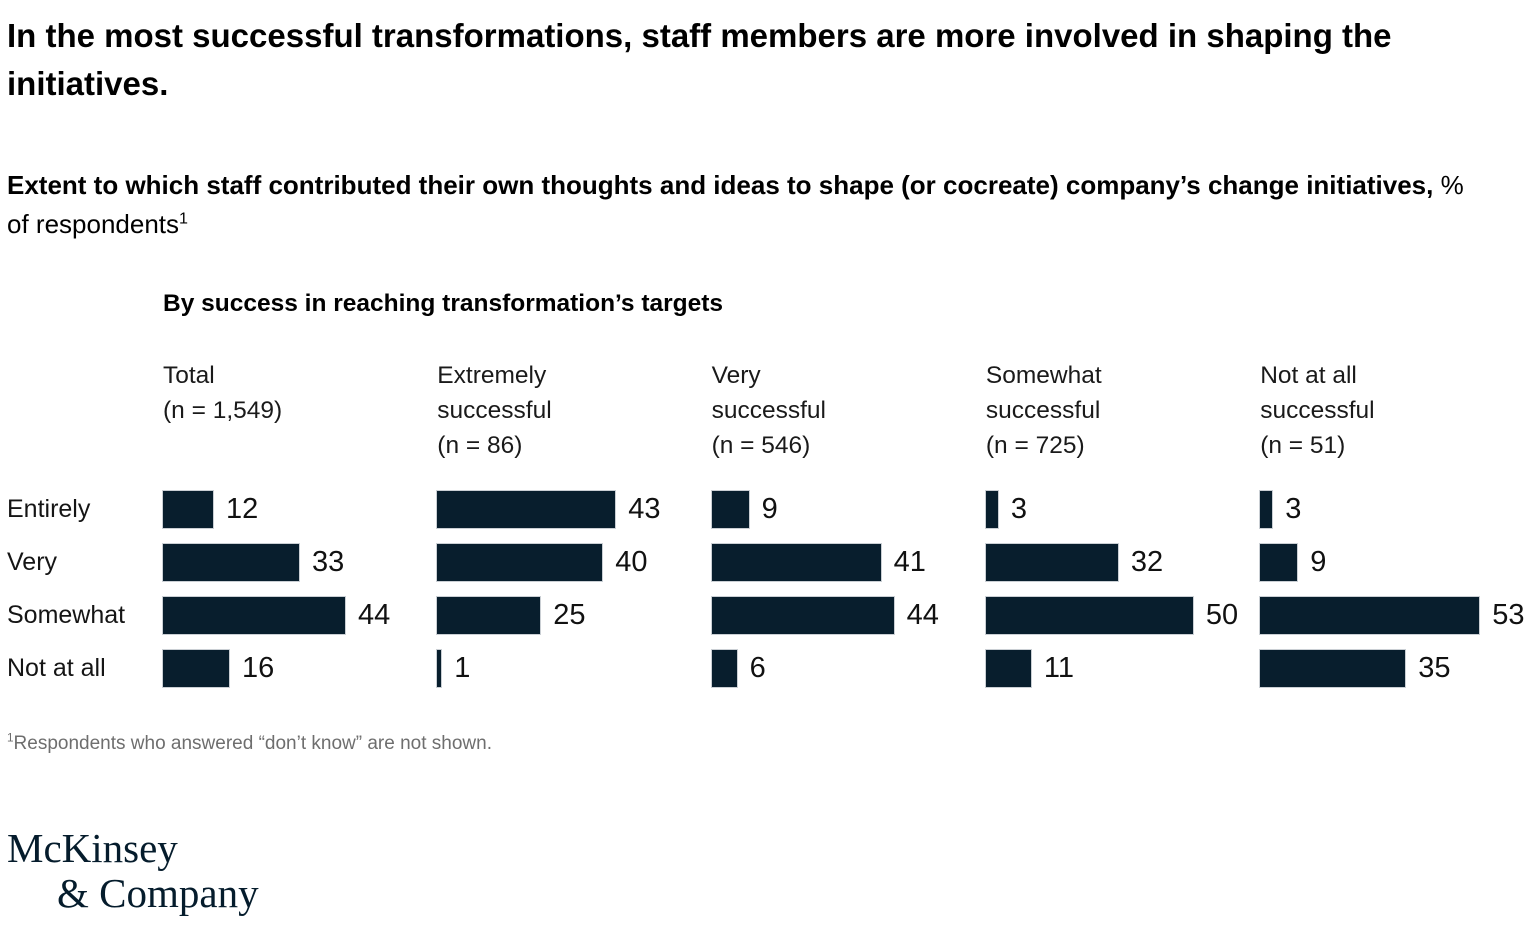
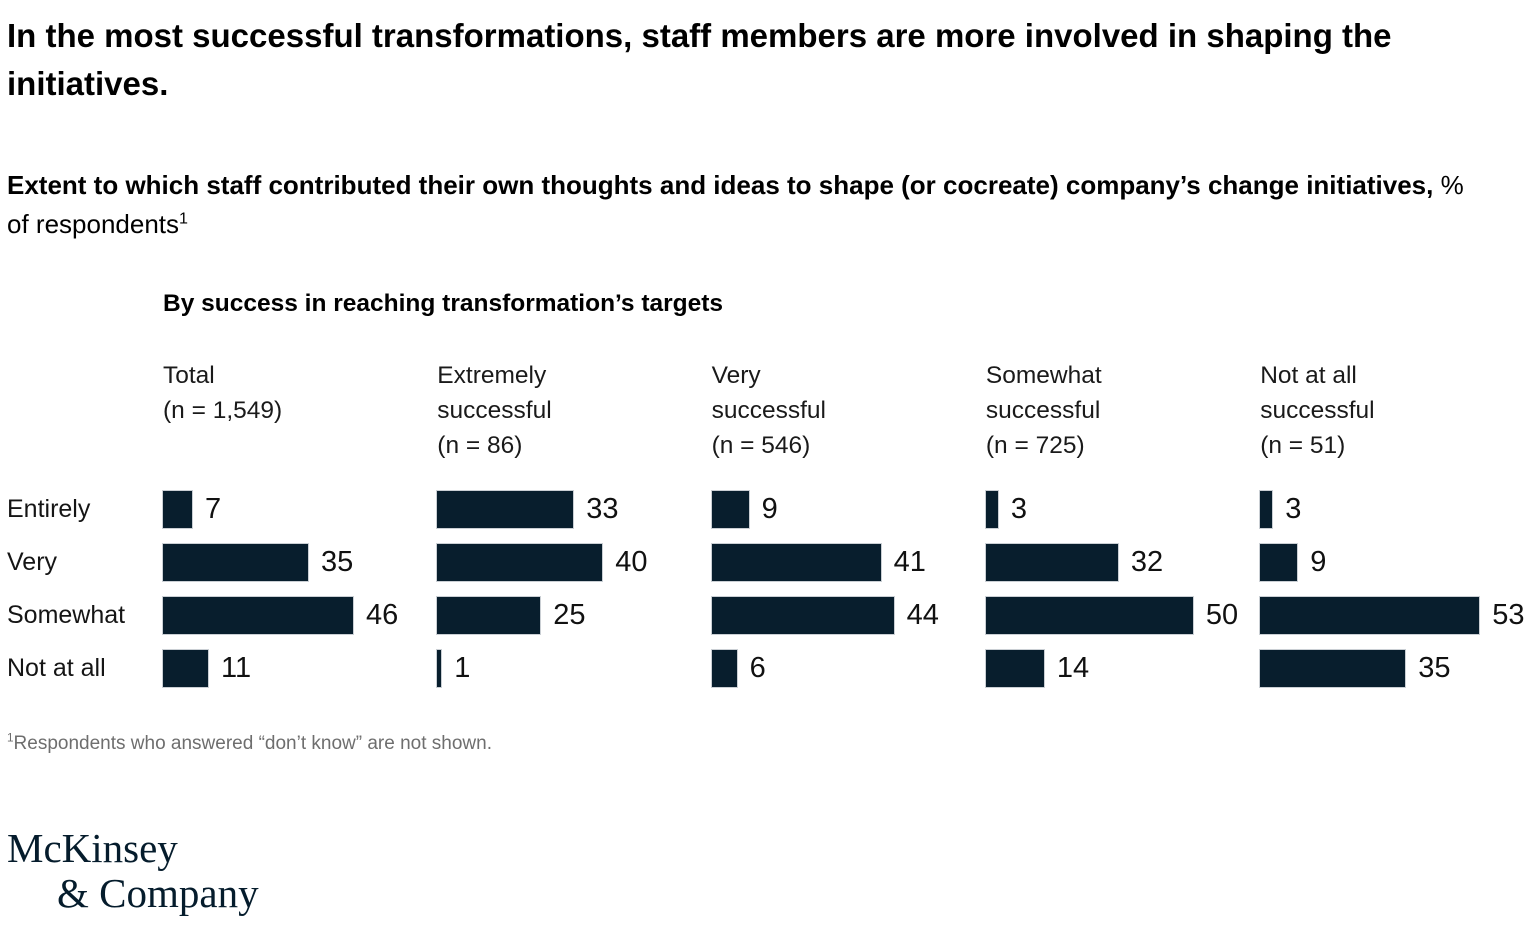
Total/Entirely: 12 -> 7
Extremely successful/Entirely: 43 -> 33
Total/Very: 33 -> 35
Total/Somewhat: 44 -> 46
Total/Not at all: 16 -> 11
Somewhat successful/Not at all: 11 -> 14
